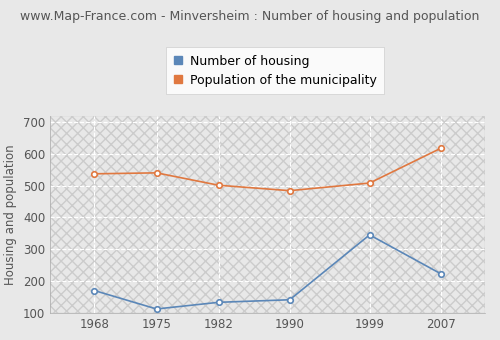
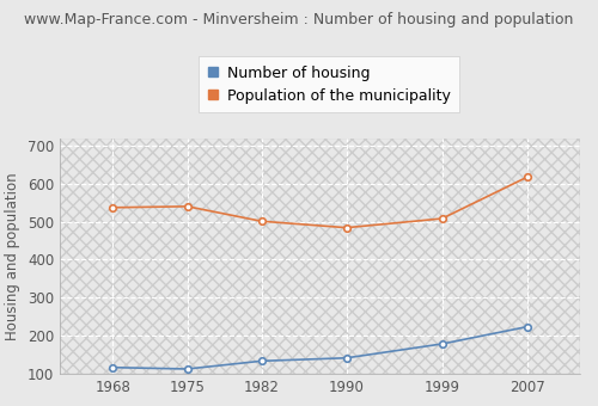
Number of housing/1968: 170 -> 116
Number of housing/1999: 345 -> 178
